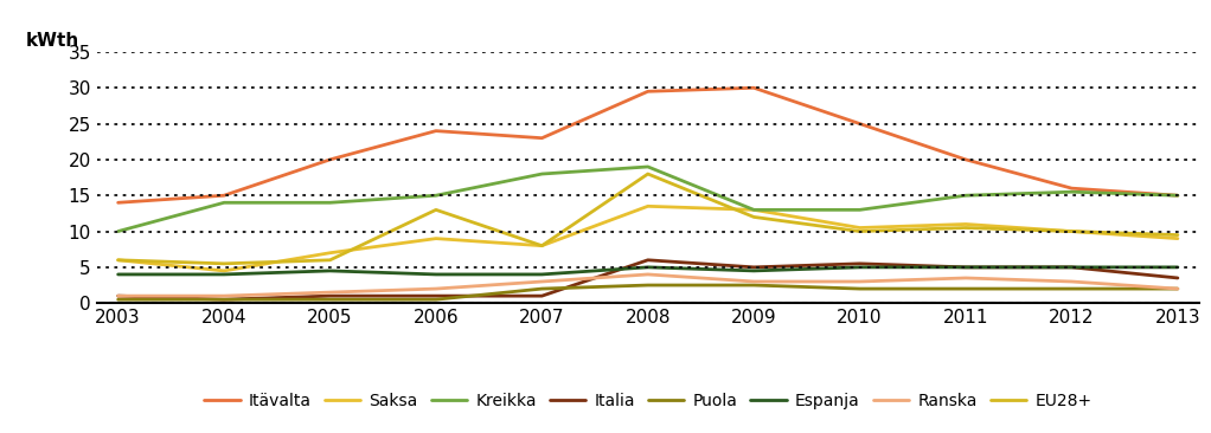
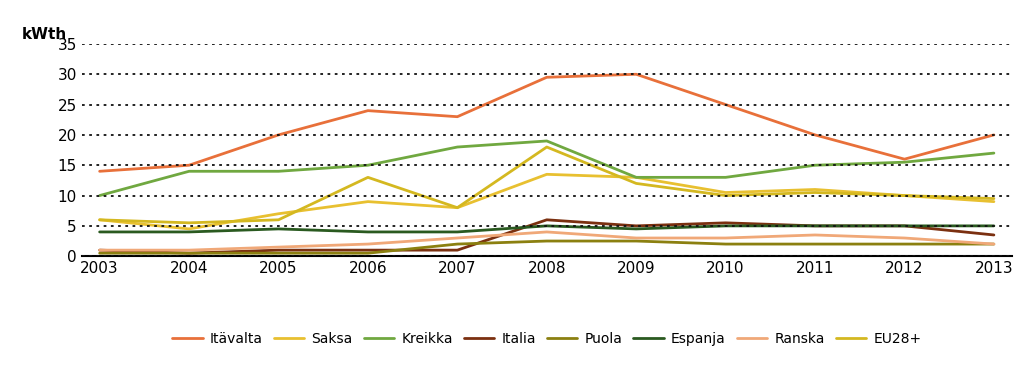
Itävalta/2013: 15.0 -> 20.0
Kreikka/2013: 15.0 -> 17.0
